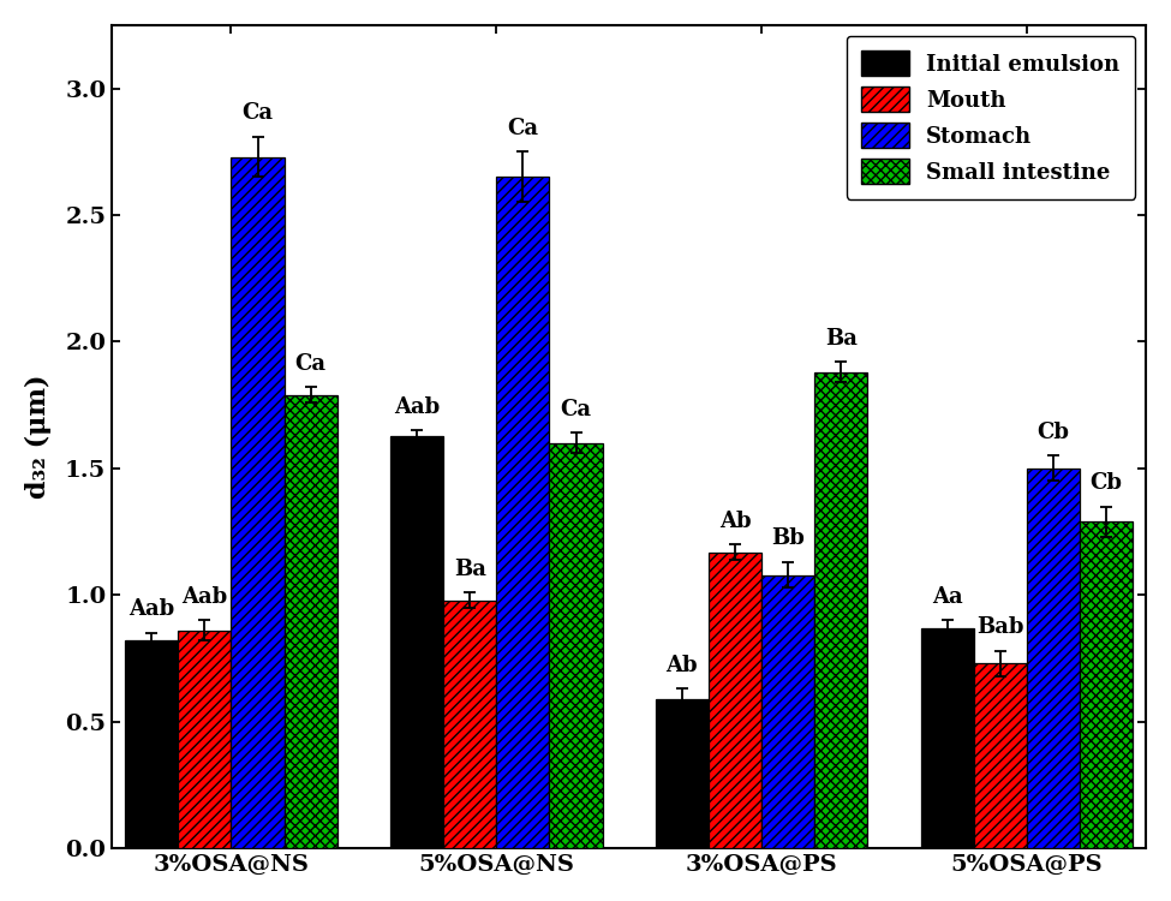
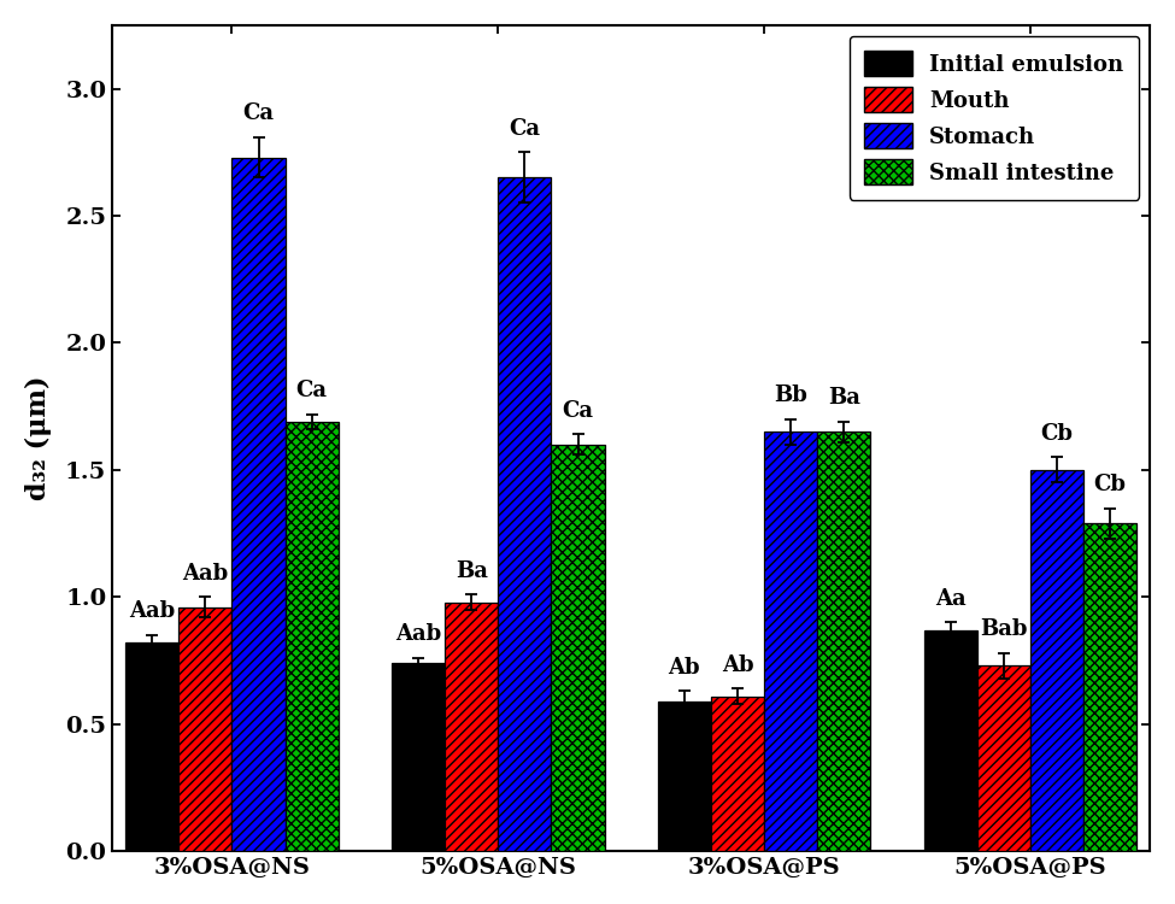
Mouth/3%OSA@NS: 0.86 -> 0.96
Small intestine/3%OSA@NS: 1.79 -> 1.69
Initial emulsion/5%OSA@NS: 1.63 -> 0.74
Mouth/3%OSA@PS: 1.17 -> 0.61
Stomach/3%OSA@PS: 1.08 -> 1.65
Small intestine/3%OSA@PS: 1.88 -> 1.65
